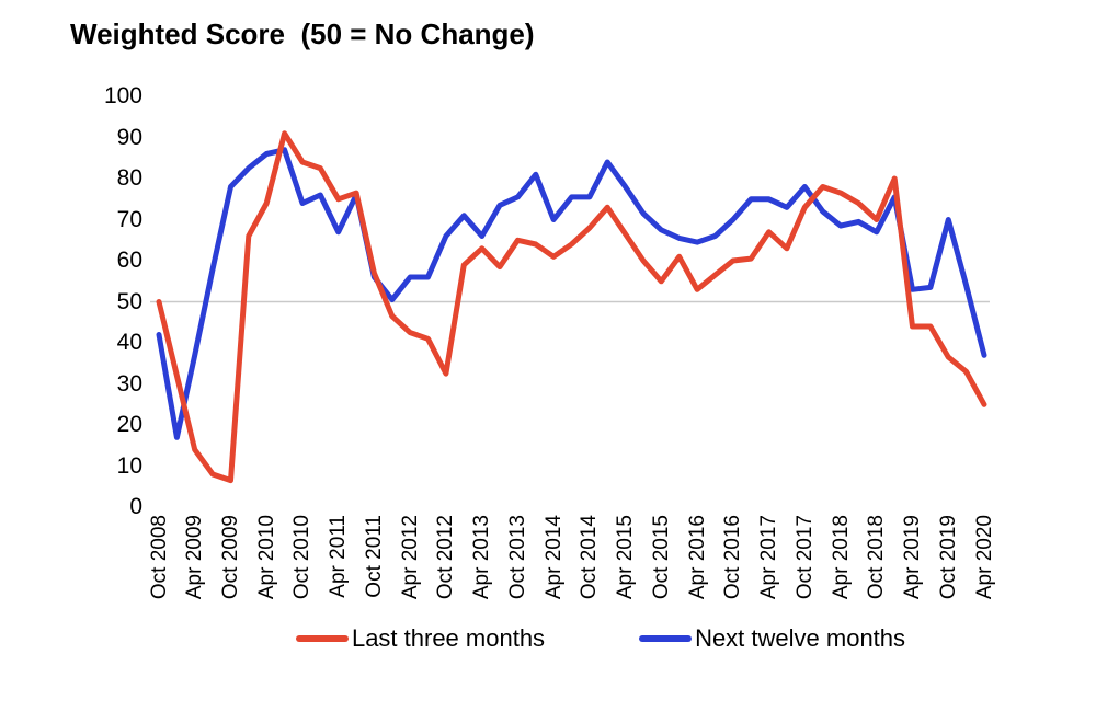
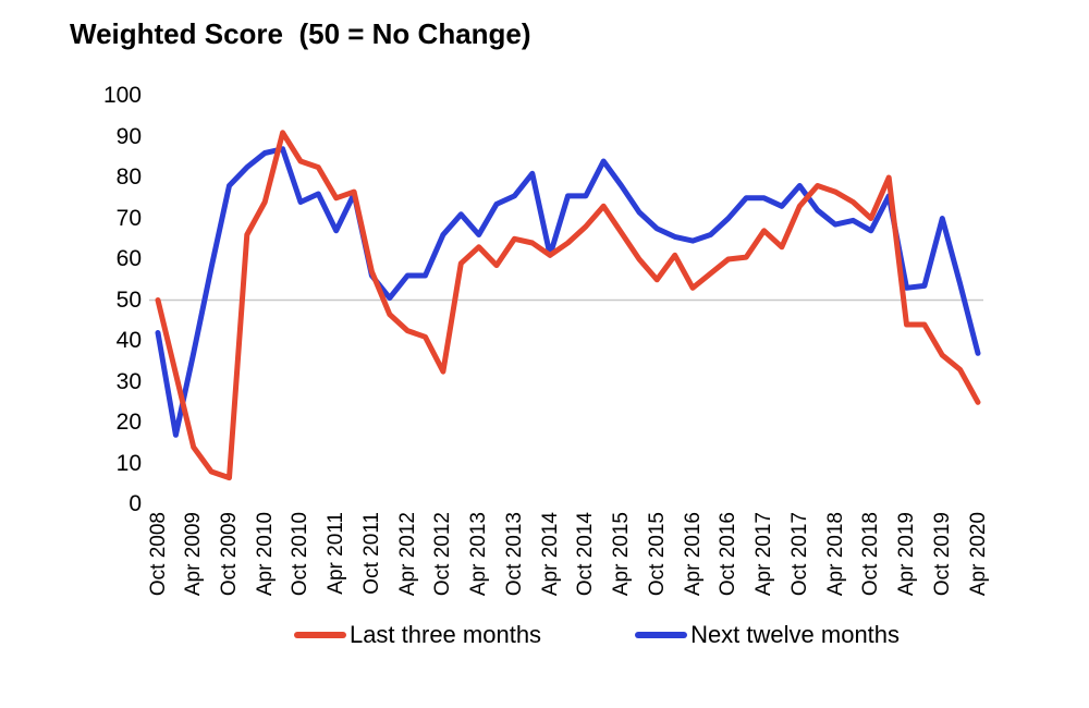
Next twelve months/Apr 2014: 70 -> 61
